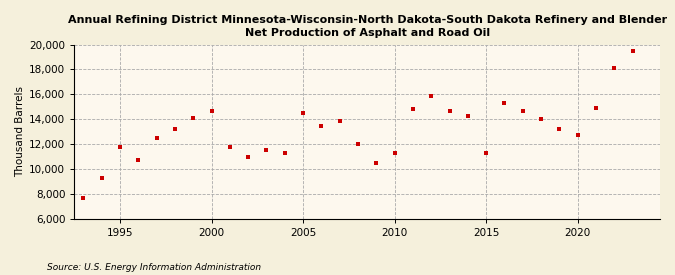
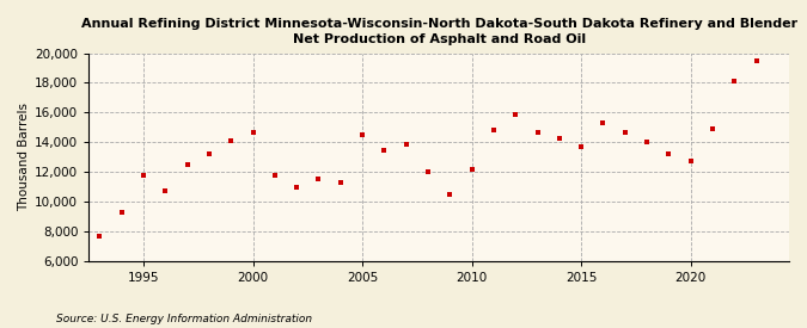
2010: 11,300 -> 12,200
2015: 11,300 -> 13,700
